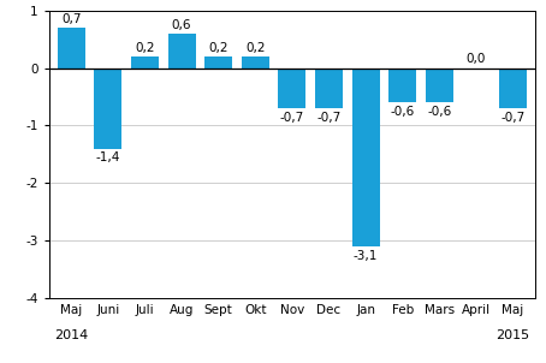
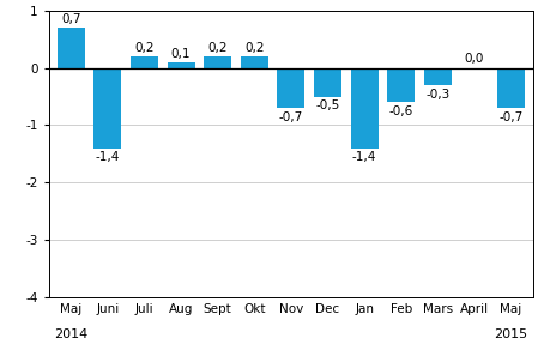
Aug: 0,6 -> 0,1
Dec: -0,7 -> -0,5
Jan: -3,1 -> -1,4
Mars: -0,6 -> -0,3
